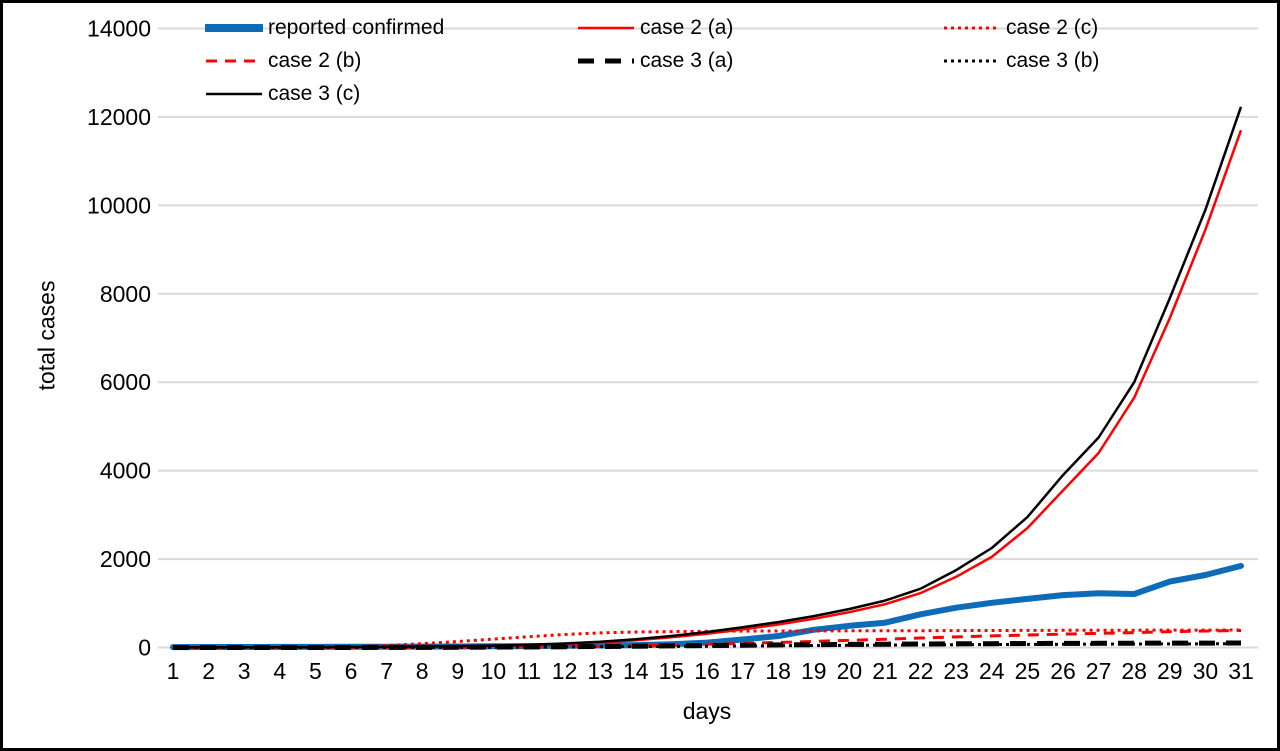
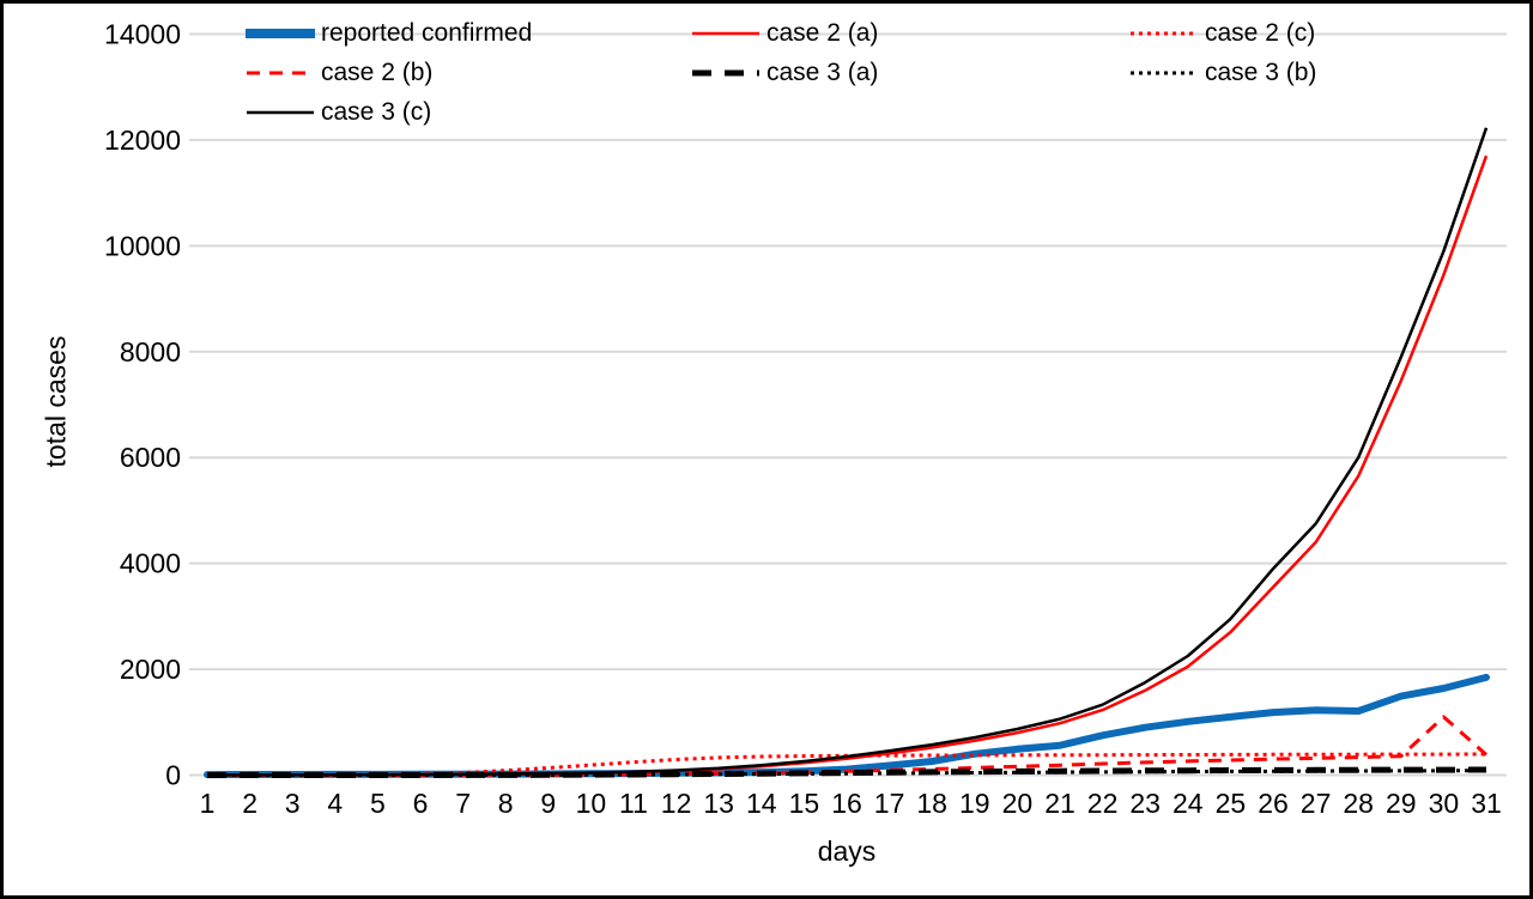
case 2 (b)/30: 400 -> 1100
